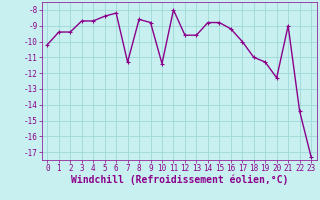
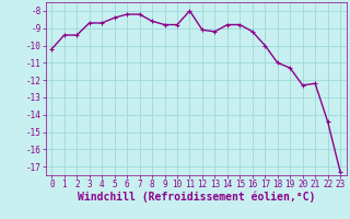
7: -11.3 -> -8.2
10: -11.4 -> -8.8
12: -9.6 -> -9.1
13: -9.6 -> -9.2
21: -9.0 -> -12.2
